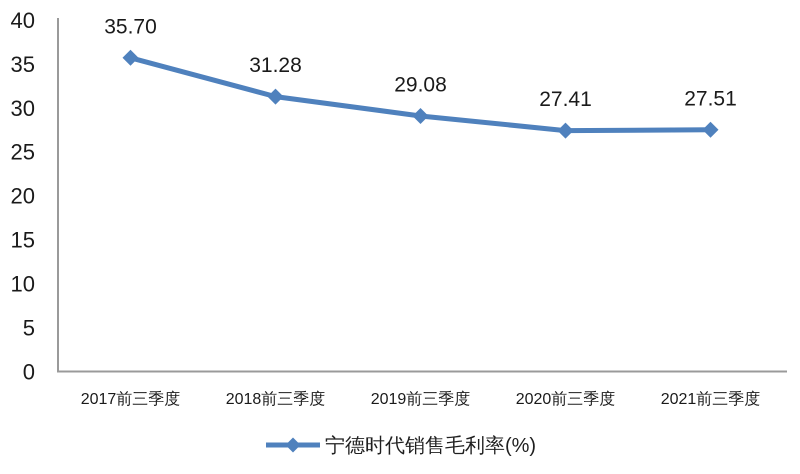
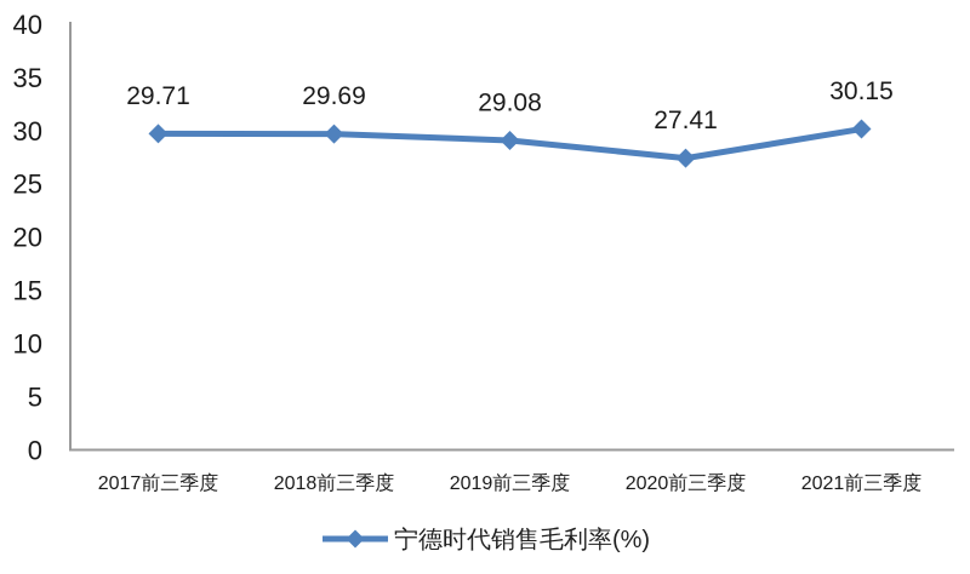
2017前三季度: 35.70 -> 29.71
2018前三季度: 31.28 -> 29.69
2021前三季度: 27.51 -> 30.15
